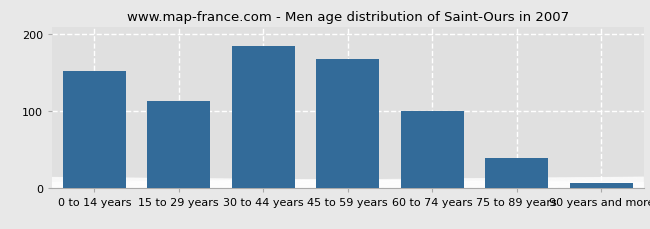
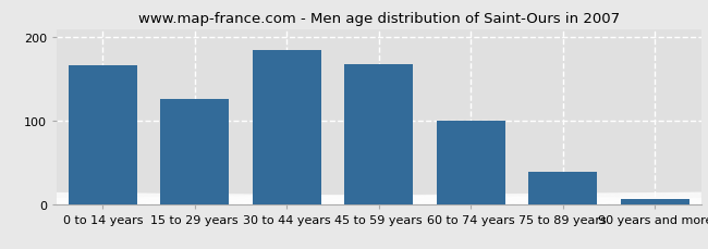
0 to 14 years: 152 -> 166
15 to 29 years: 113 -> 126
